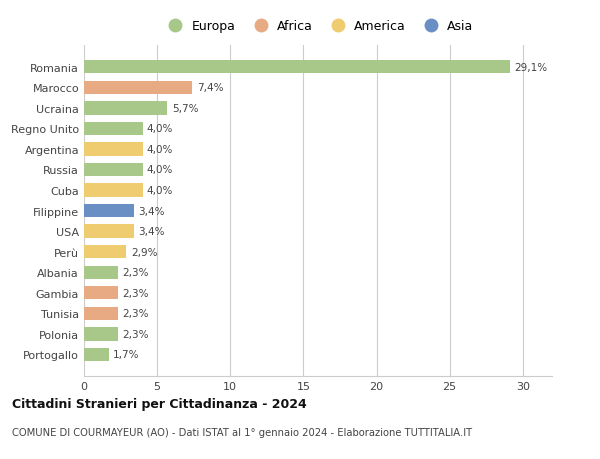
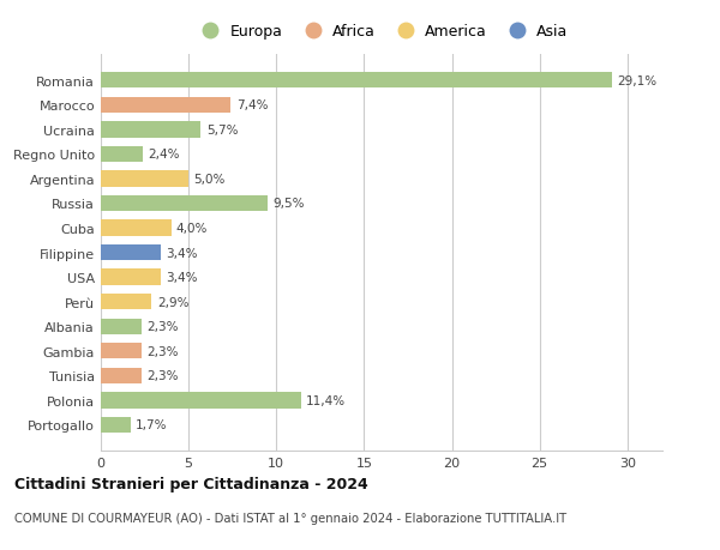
Regno Unito: 4,0% -> 2,4%
Argentina: 4,0% -> 5,0%
Russia: 4,0% -> 9,5%
Polonia: 2,3% -> 11,4%
